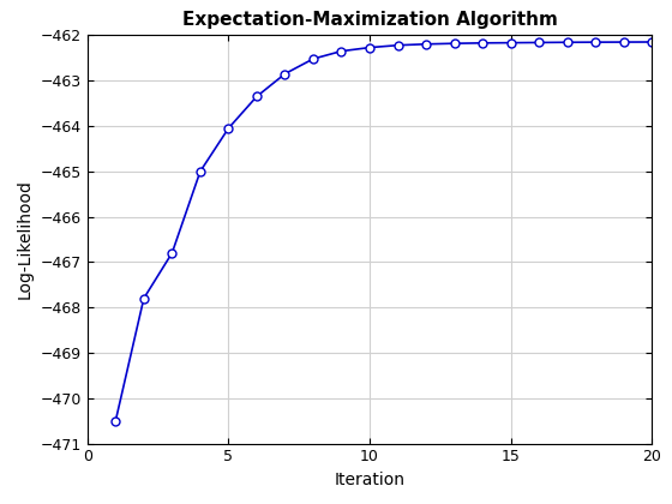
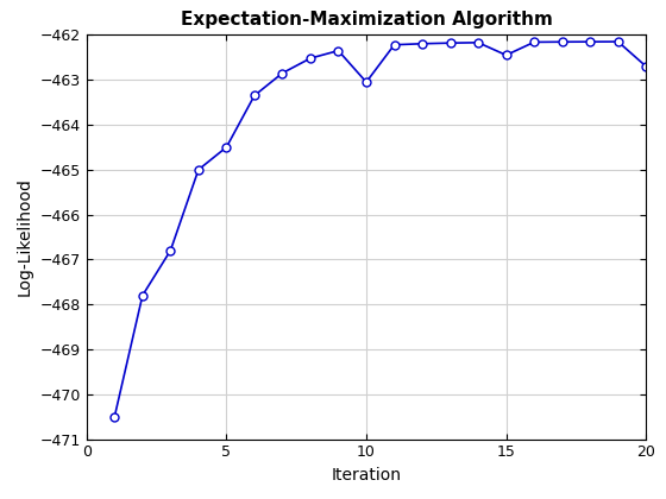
5: -464.05 -> -464.50
10: -462.27 -> -463.05
15: -462.17 -> -462.45
20: -462.15 -> -462.70
